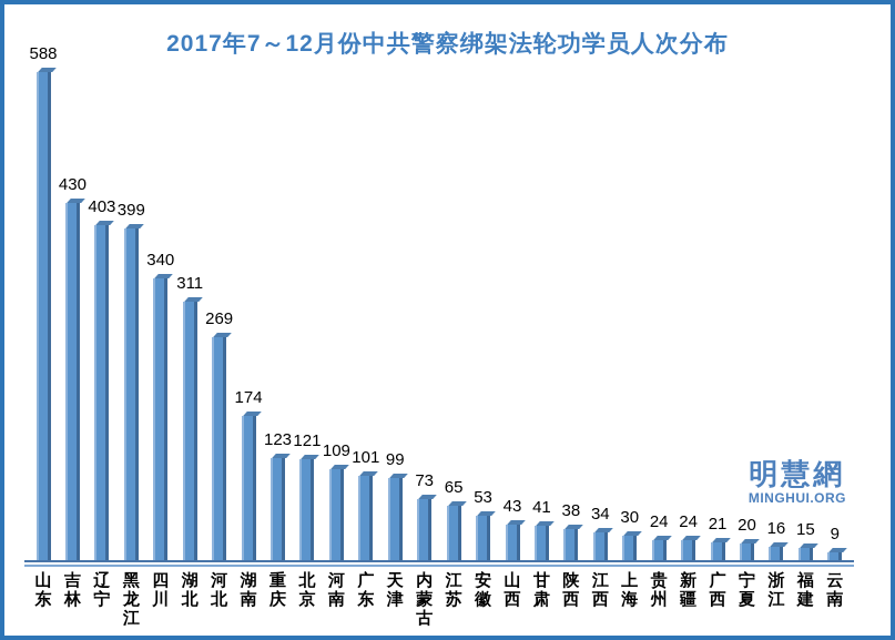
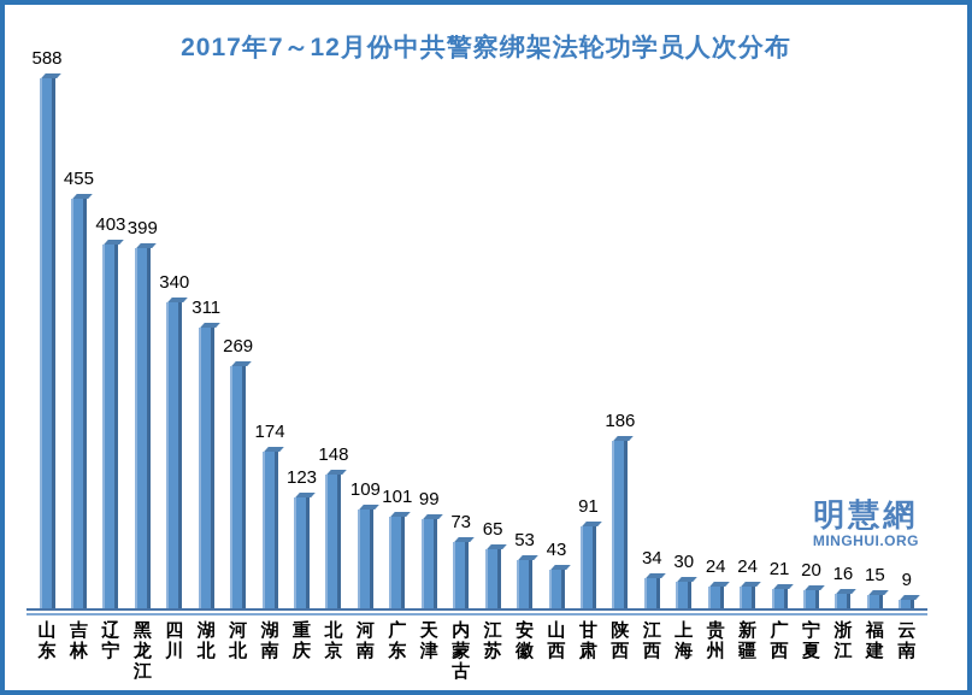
吉林: 430 -> 455
北京: 121 -> 148
甘肃: 41 -> 91
陕西: 38 -> 186
